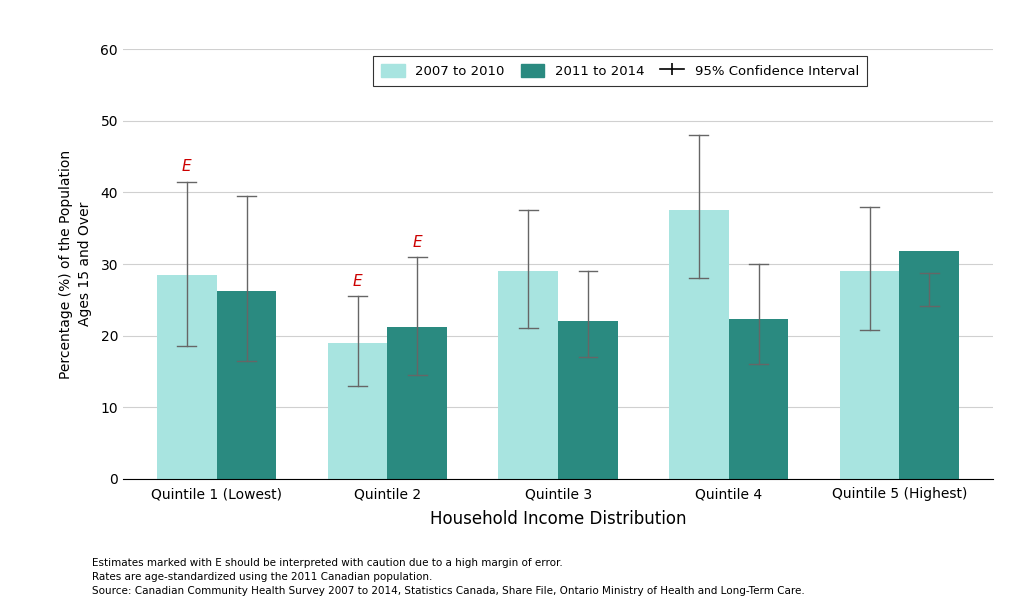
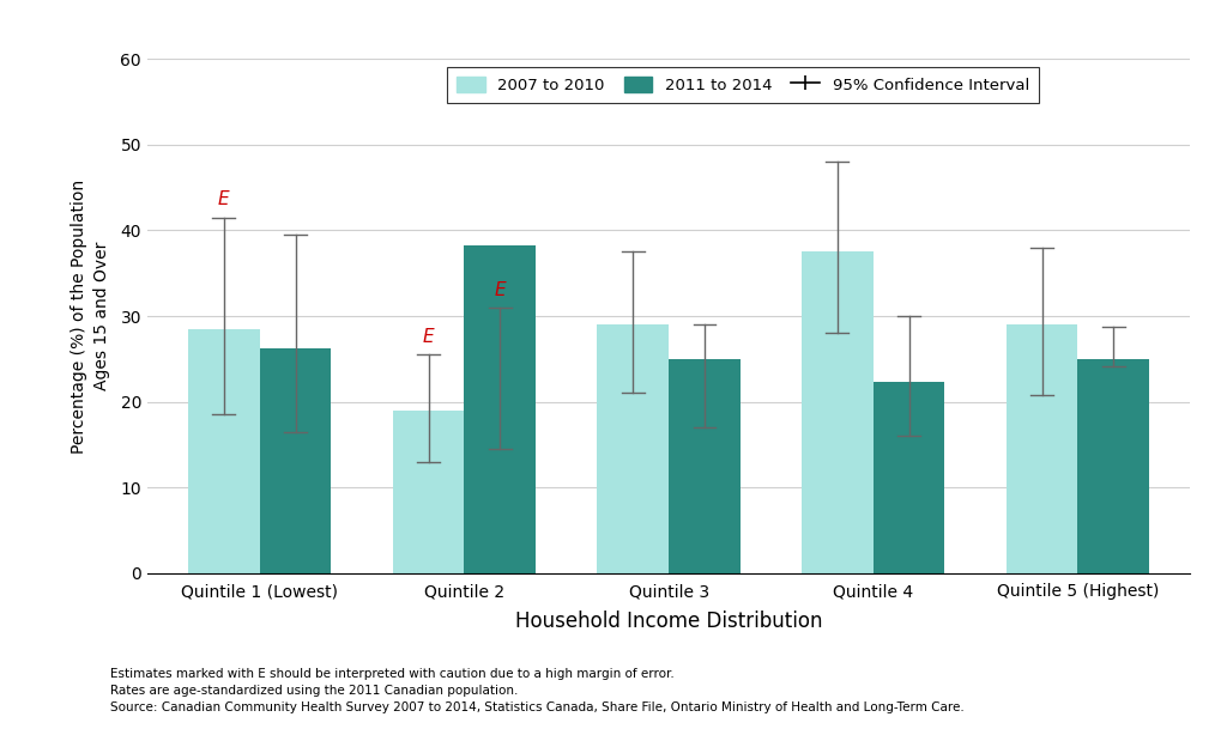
2011 to 2014/Quintile 2: 21.2 -> 38.2
2011 to 2014/Quintile 3: 22.0 -> 25.0
2011 to 2014/Quintile 5 (Highest): 31.8 -> 25.0
